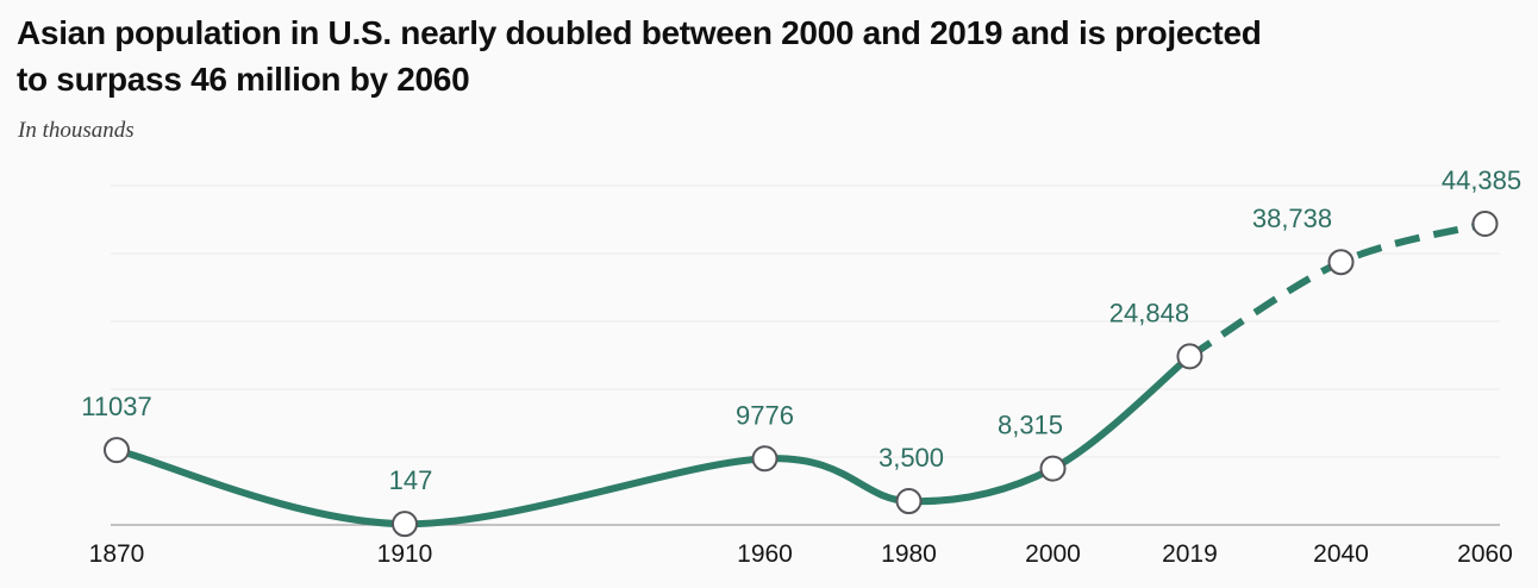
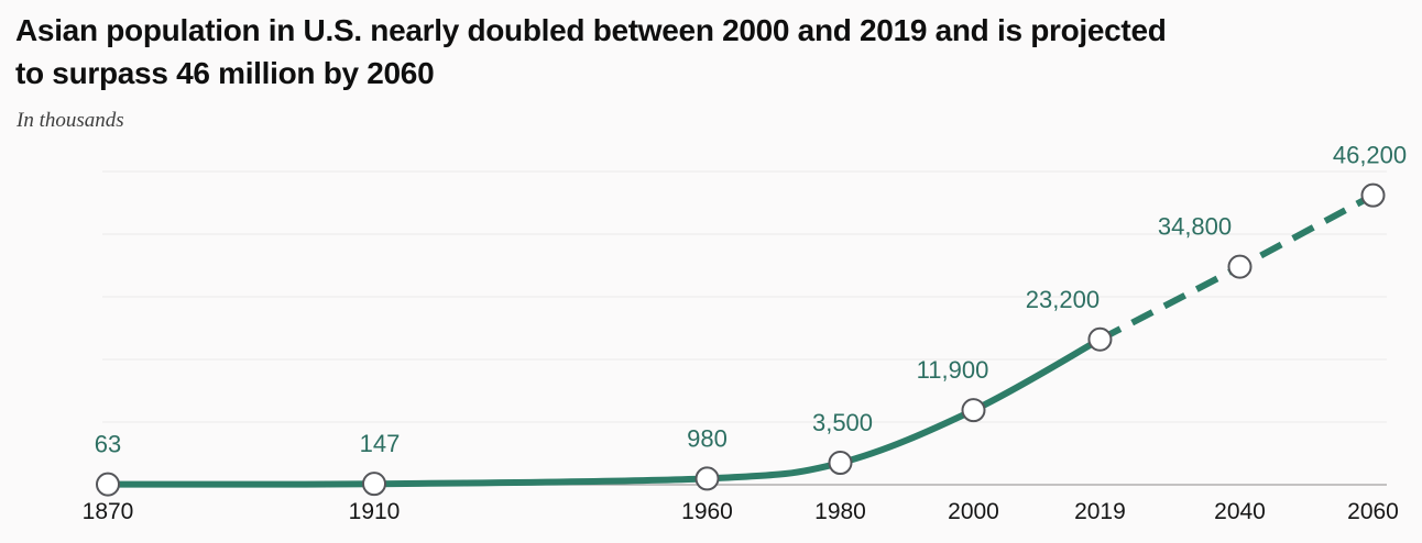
1870: 11037 -> 63
1960: 9776 -> 980
2000: 8,315 -> 11,900
2019: 24,848 -> 23,200
2040: 38,738 -> 34,800
2060: 44,385 -> 46,200
